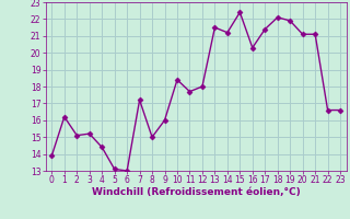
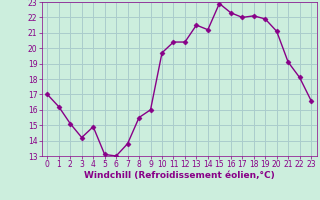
0: 13.9 -> 17.0
3: 15.2 -> 14.2
4: 14.4 -> 14.9
7: 17.2 -> 13.8
8: 15.0 -> 15.5
10: 18.4 -> 19.7
11: 17.7 -> 20.4
12: 18.0 -> 20.4
15: 22.4 -> 22.9
16: 20.3 -> 22.3
17: 21.4 -> 22.0
21: 21.1 -> 19.1
22: 16.6 -> 18.1
